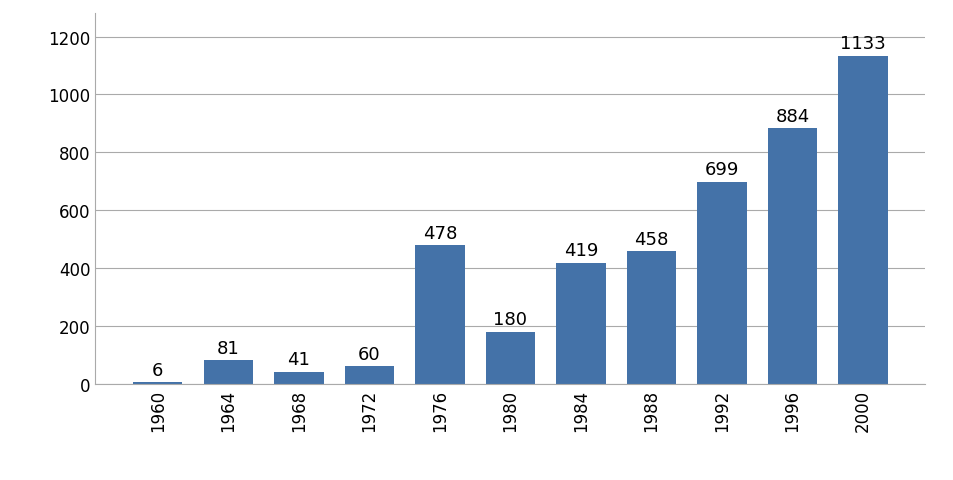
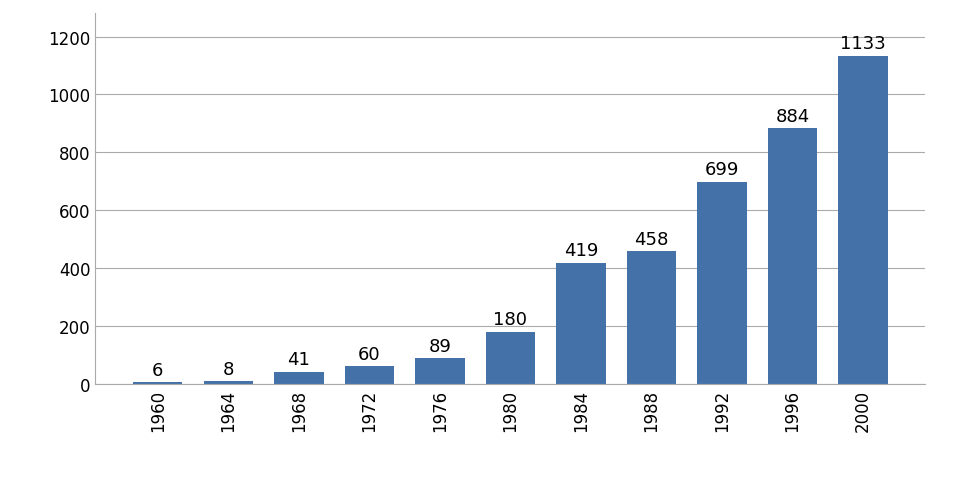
1964: 81 -> 8
1976: 478 -> 89
